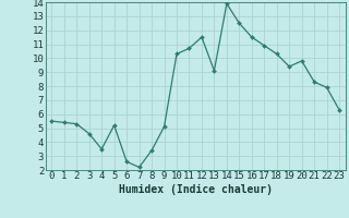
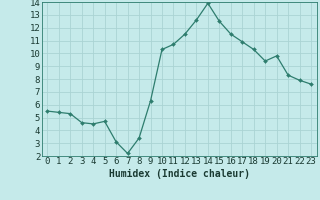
4: 3.5 -> 4.5
5: 5.2 -> 4.7
6: 2.6 -> 3.1
9: 5.1 -> 6.3
13: 9.1 -> 12.6
23: 6.3 -> 7.6
